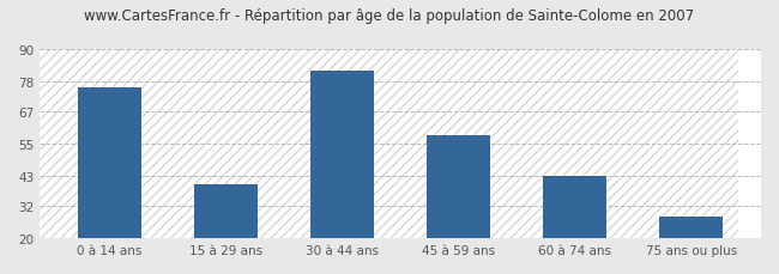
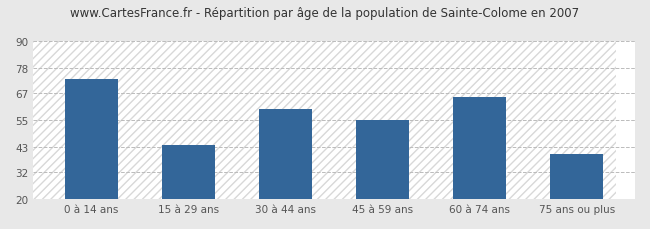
0 à 14 ans: 76 -> 73
15 à 29 ans: 40 -> 44
30 à 44 ans: 82 -> 60
45 à 59 ans: 58 -> 55
60 à 74 ans: 43 -> 65
75 ans ou plus: 28 -> 40
